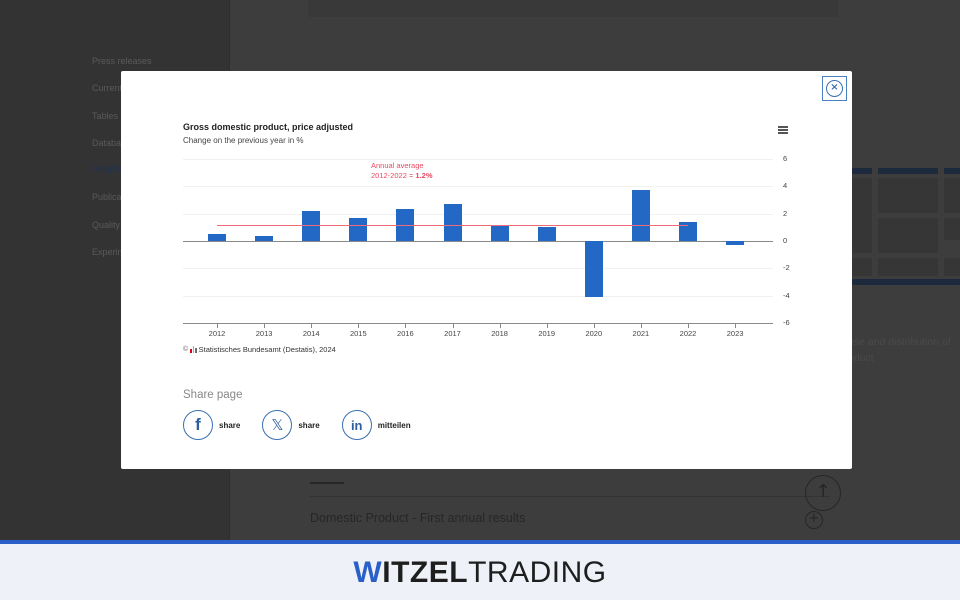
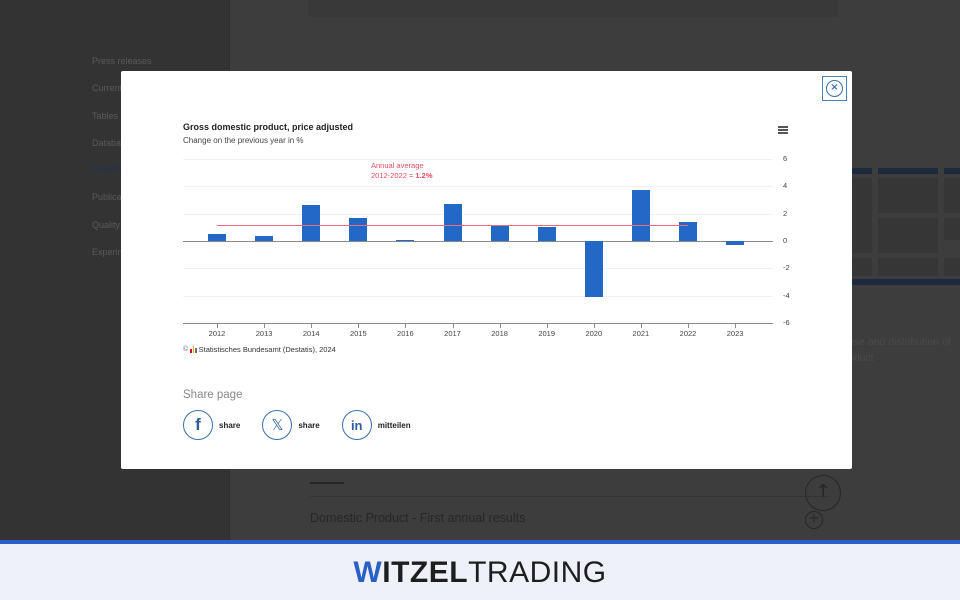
2014: 2.2 -> 2.6
2016: 2.3 -> 0.1
